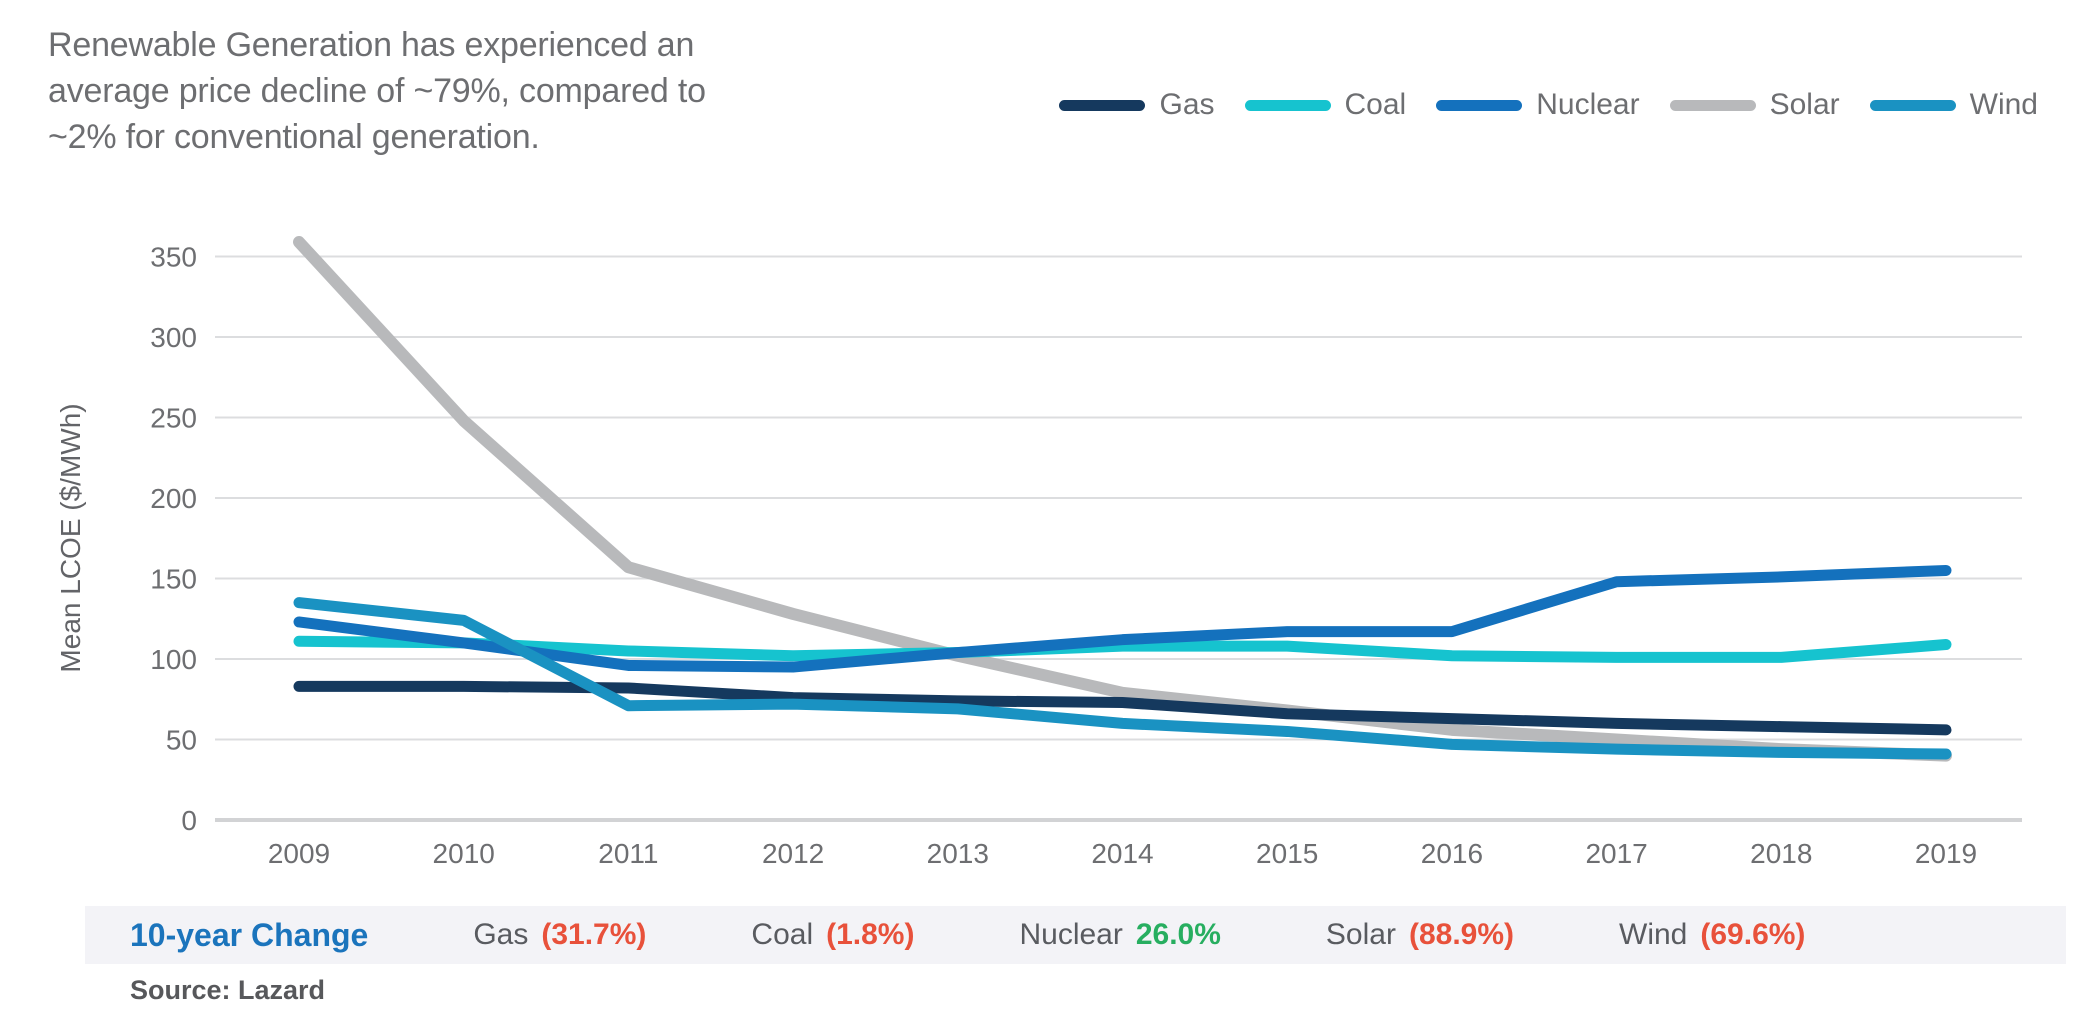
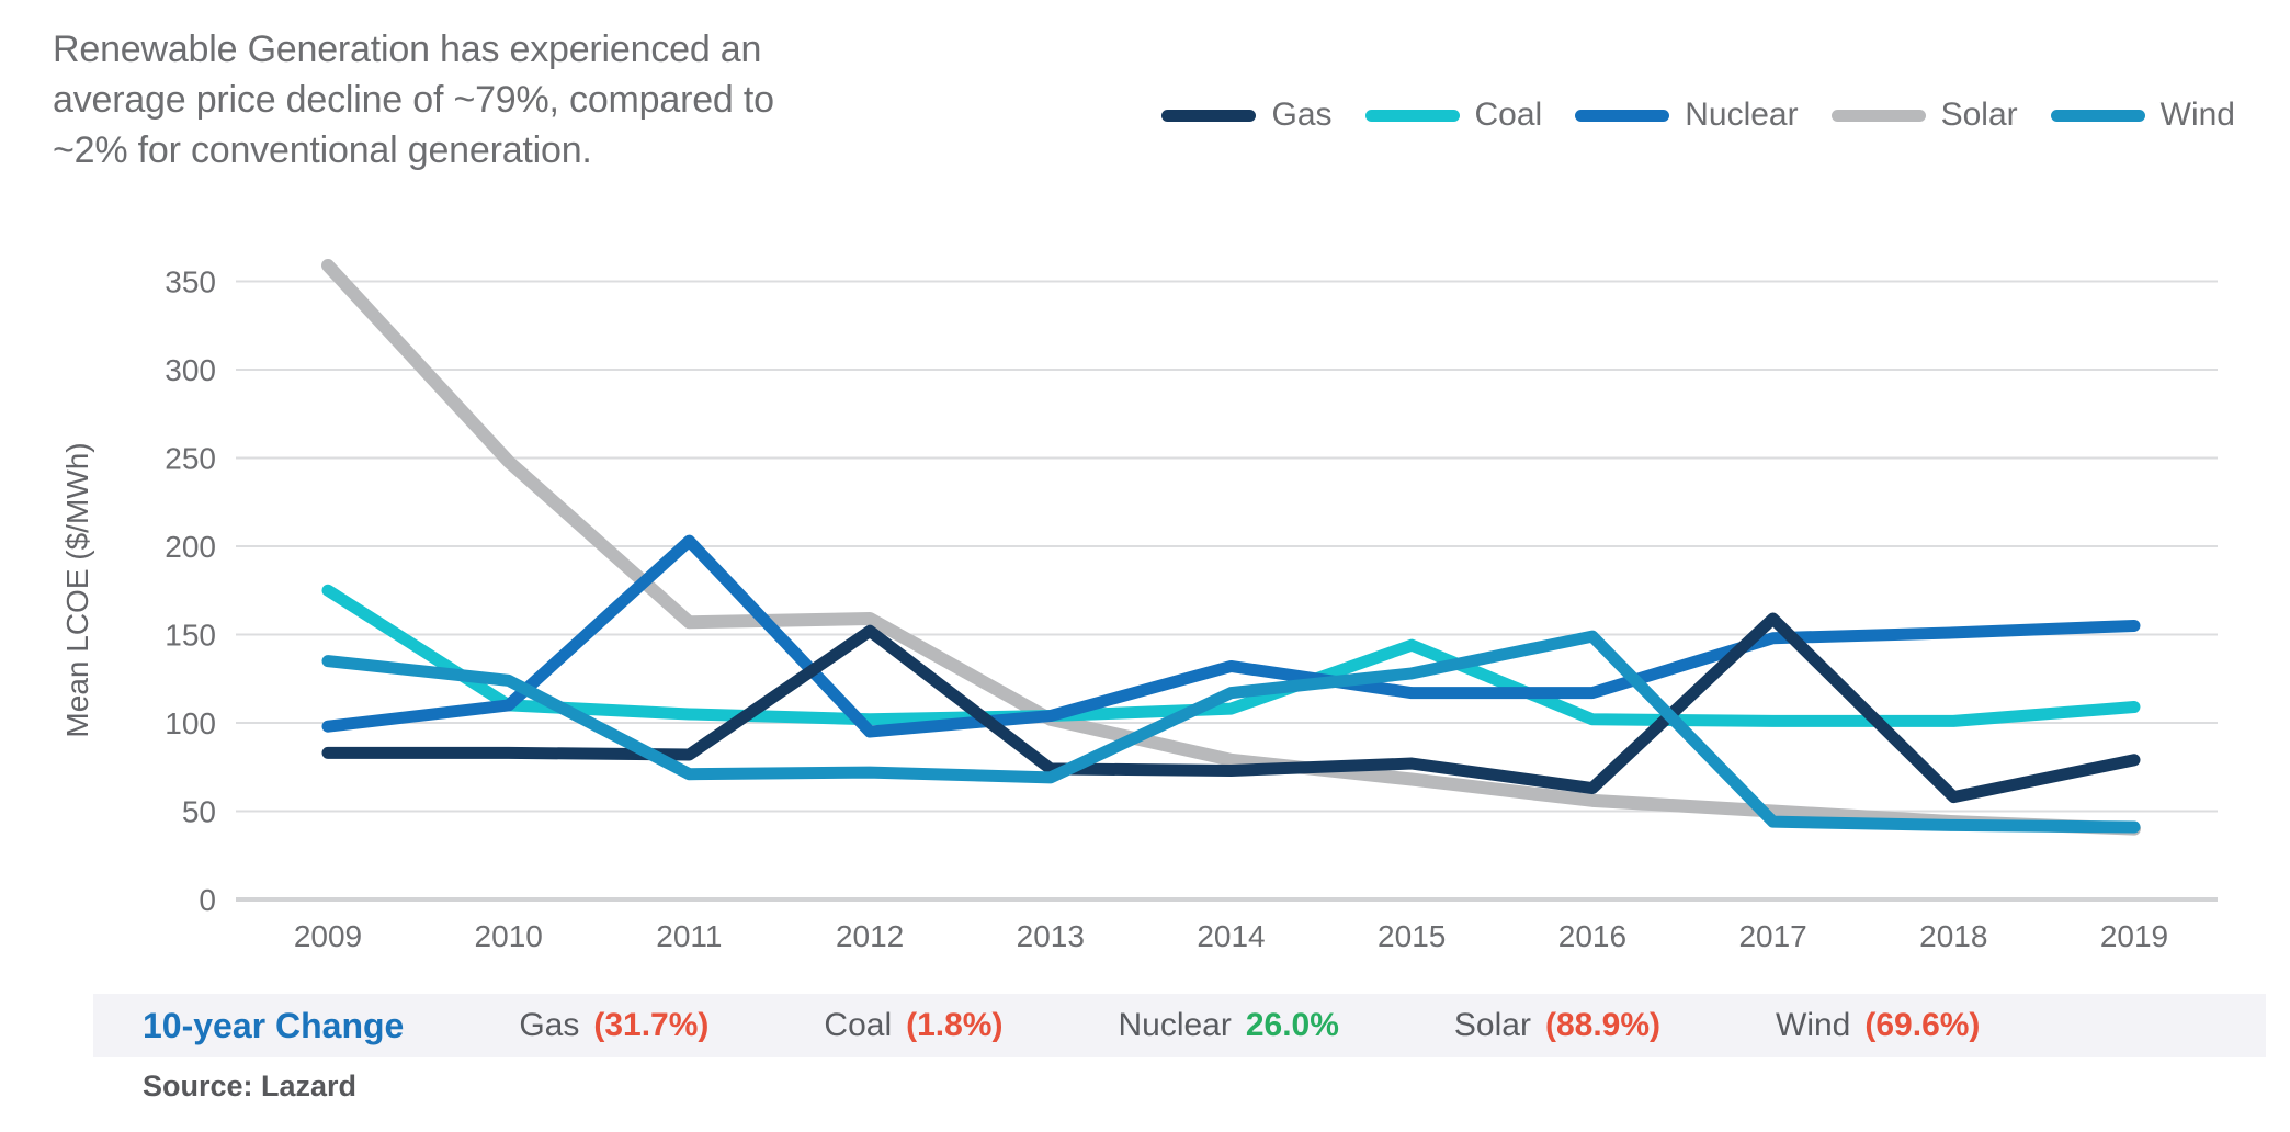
Coal/2009: 111 -> 175
Nuclear/2009: 123 -> 98
Nuclear/2011: 96 -> 203
Gas/2012: 76 -> 152
Solar/2012: 128 -> 159
Nuclear/2014: 112 -> 132
Wind/2014: 60 -> 117
Gas/2015: 66 -> 77
Coal/2015: 108 -> 144
Wind/2015: 55 -> 128
Wind/2016: 47 -> 149
Gas/2017: 60 -> 159
Gas/2019: 56 -> 79
